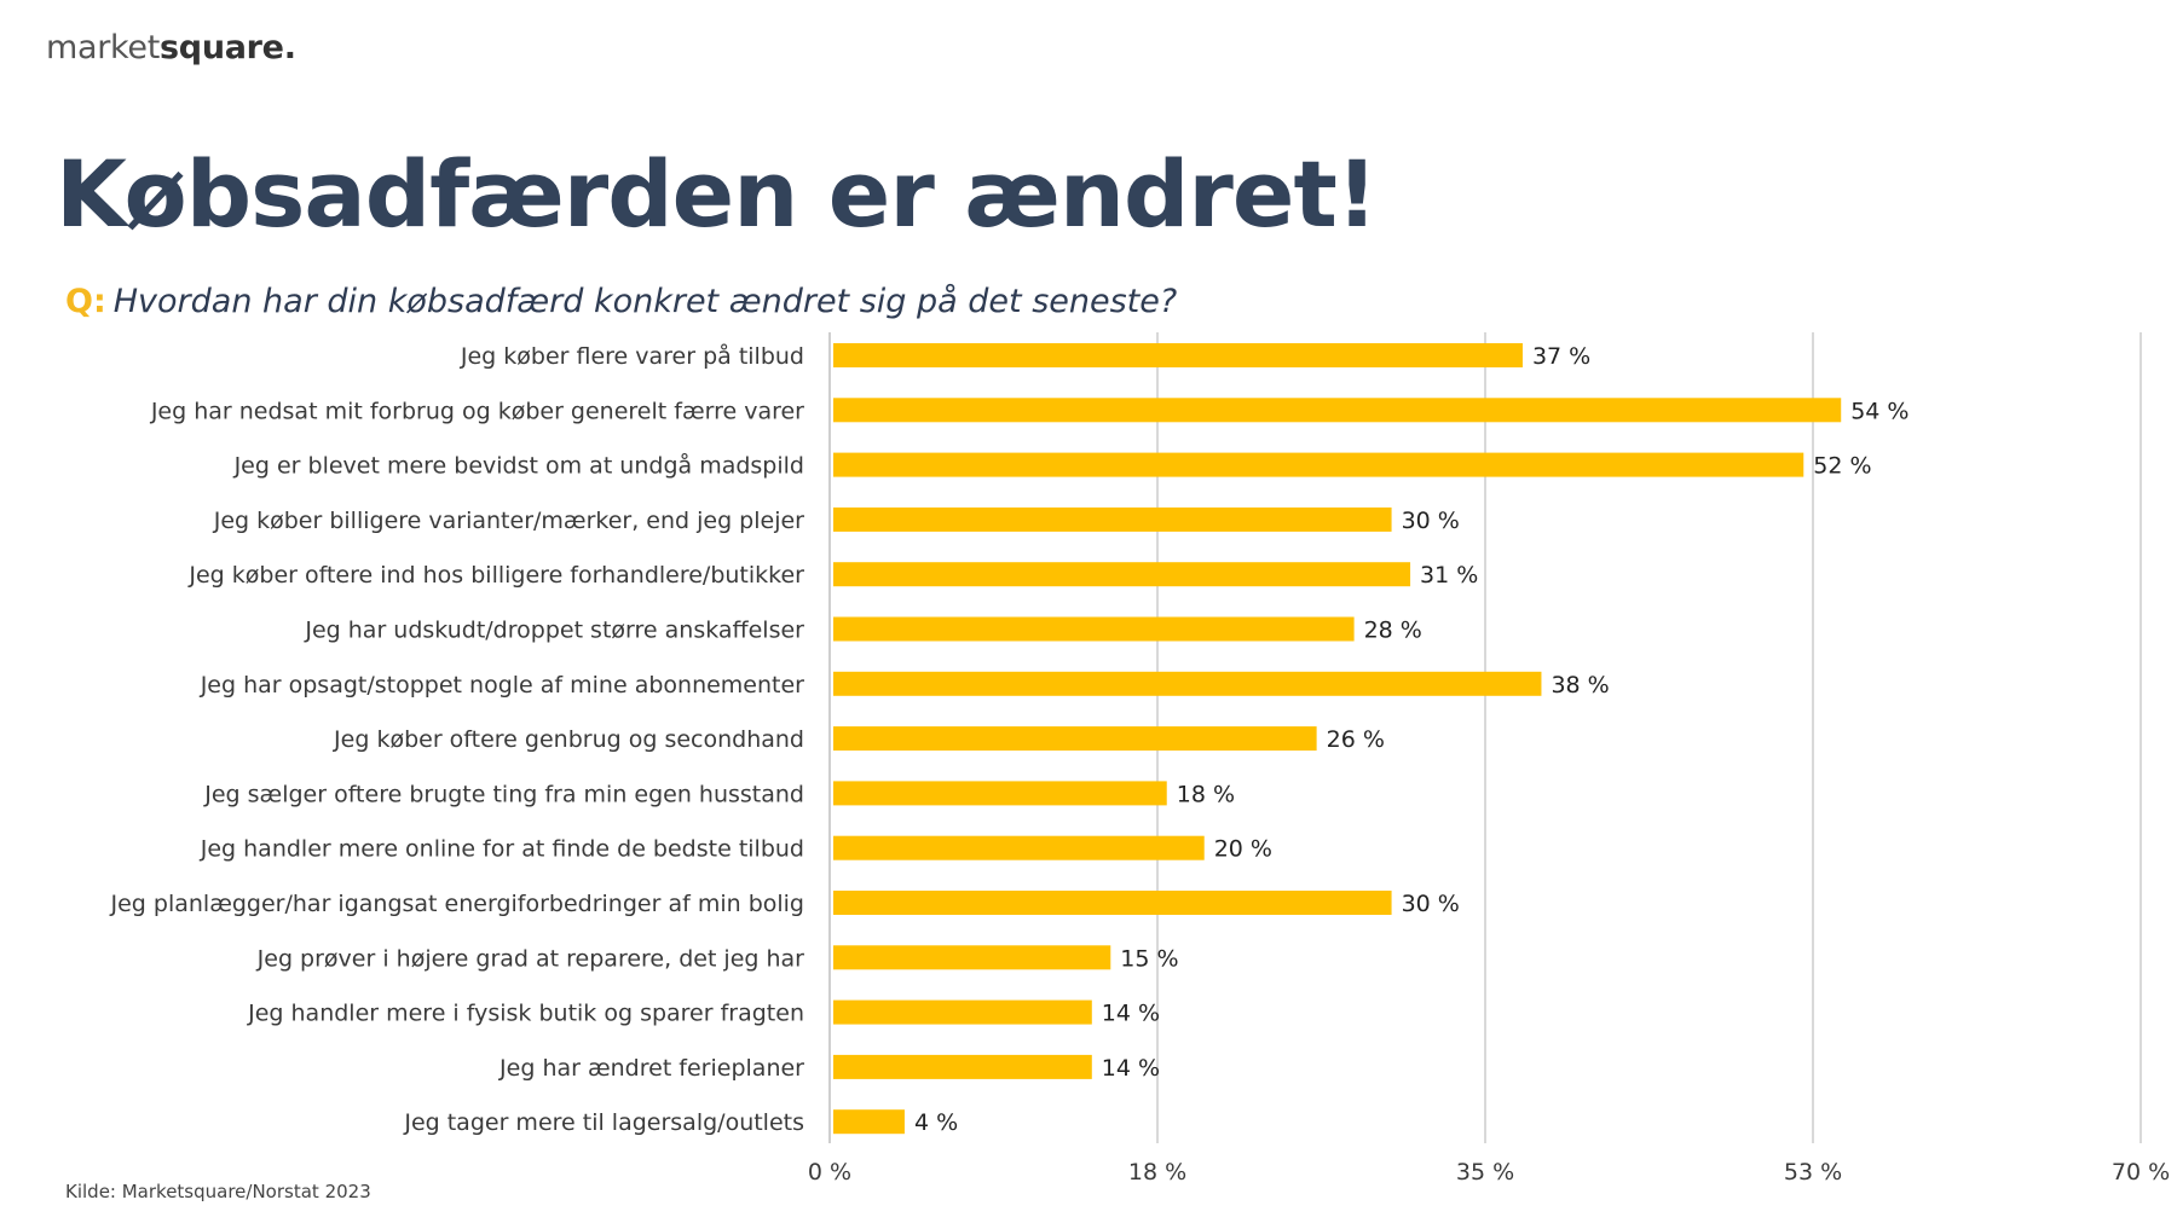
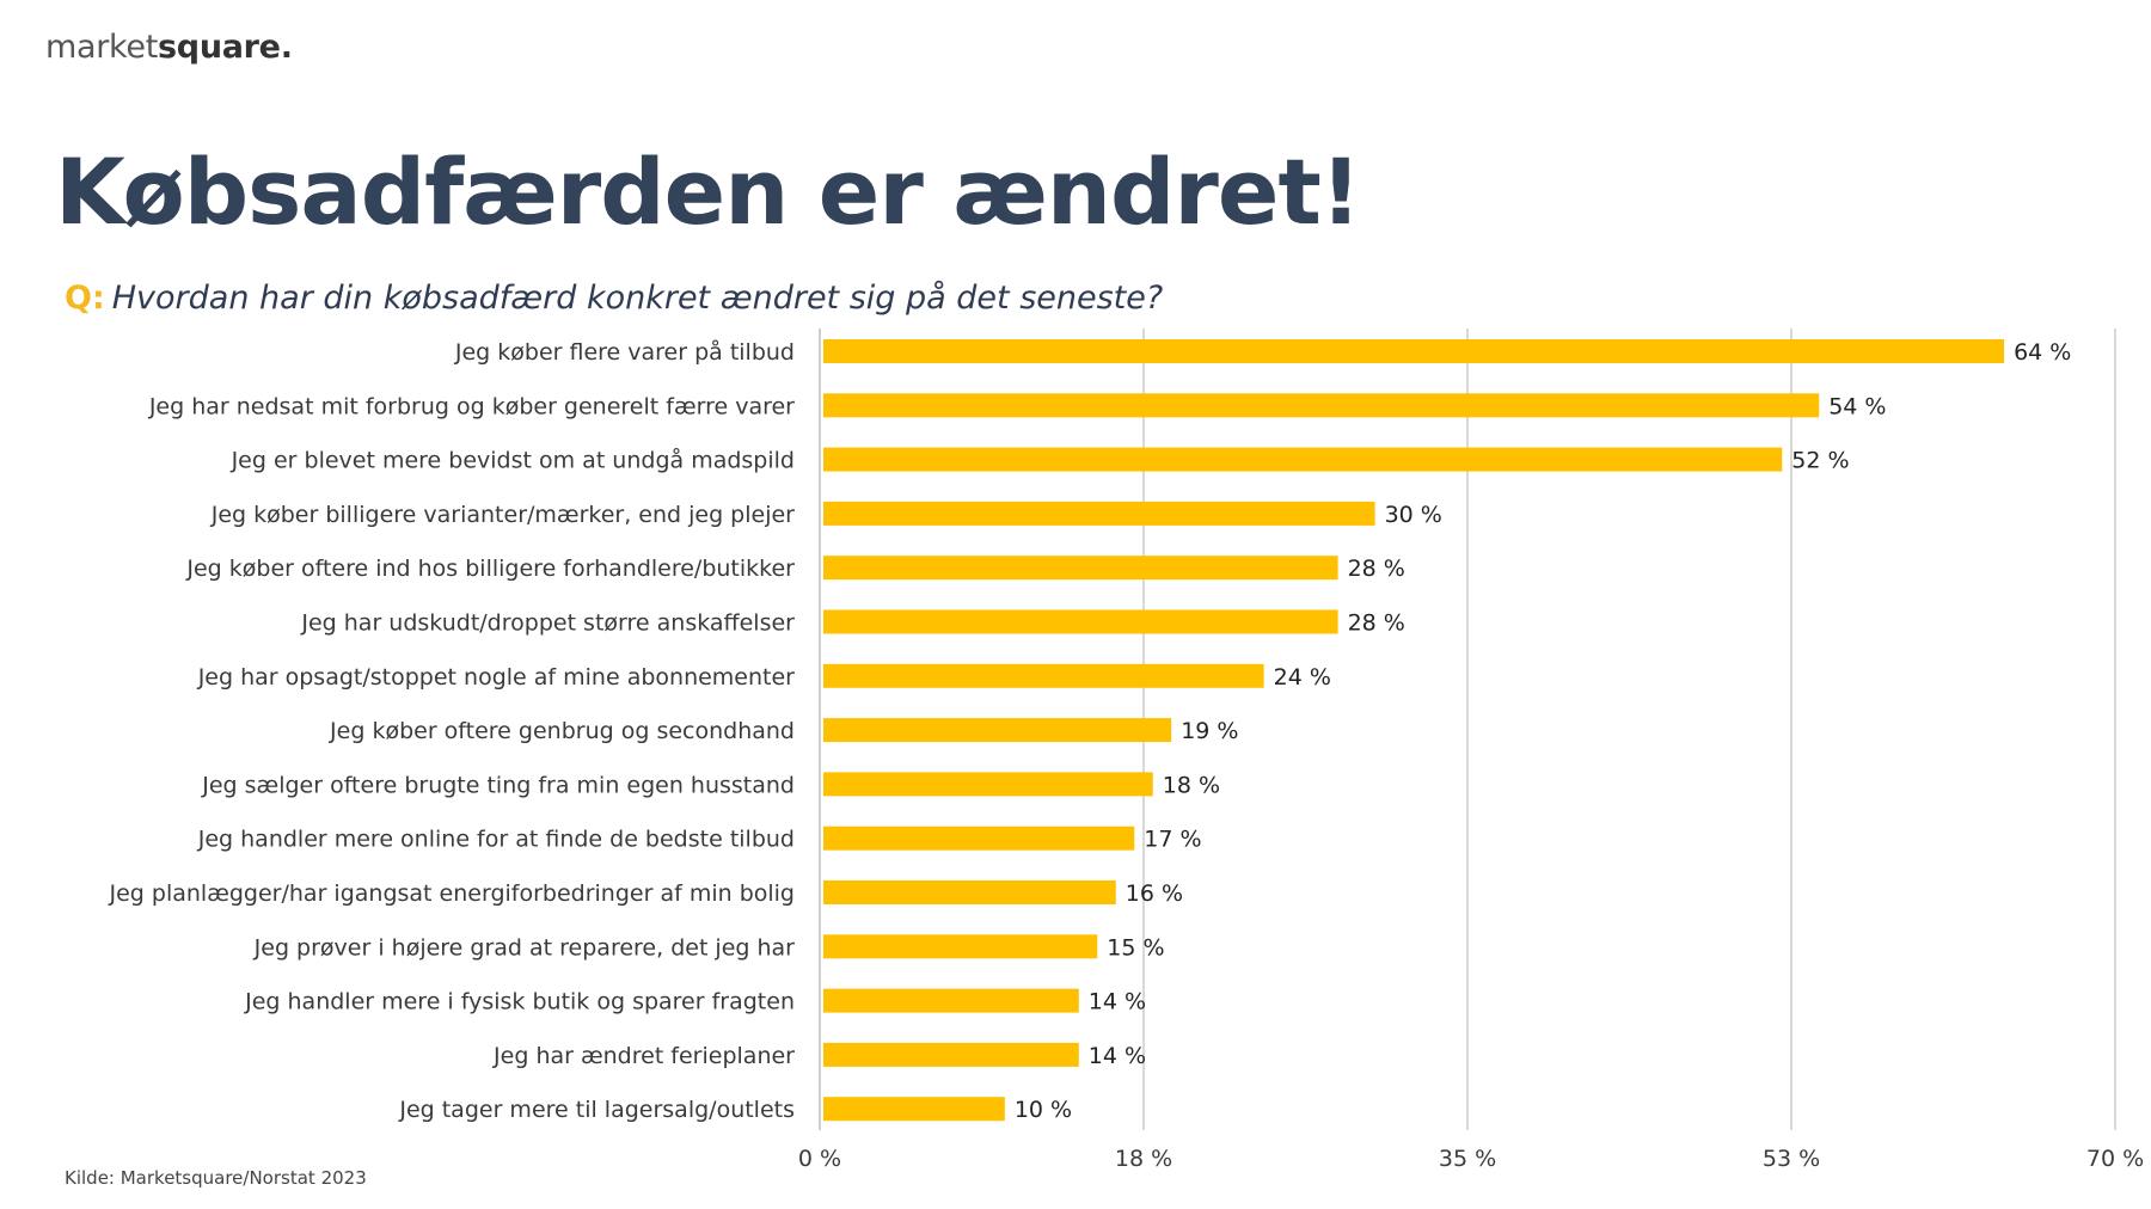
Jeg køber flere varer på tilbud: 37 -> 64
Jeg køber oftere ind hos billigere forhandlere/butikker: 31 -> 28
Jeg har opsagt/stoppet nogle af mine abonnementer: 38 -> 24
Jeg køber oftere genbrug og secondhand: 26 -> 19
Jeg handler mere online for at finde de bedste tilbud: 20 -> 17
Jeg planlægger/har igangsat energiforbedringer af min bolig: 30 -> 16
Jeg tager mere til lagersalg/outlets: 4 -> 10
